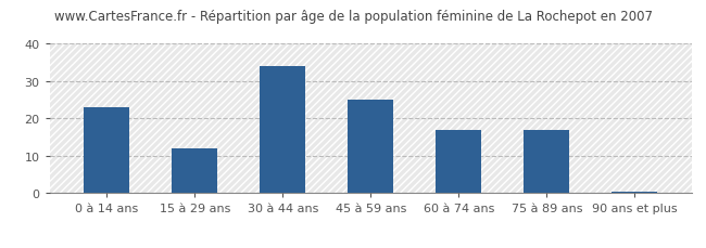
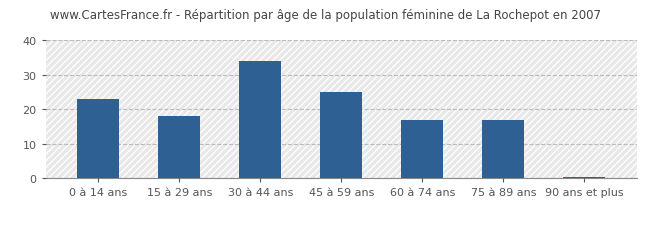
15 à 29 ans: 12.0 -> 18.0
